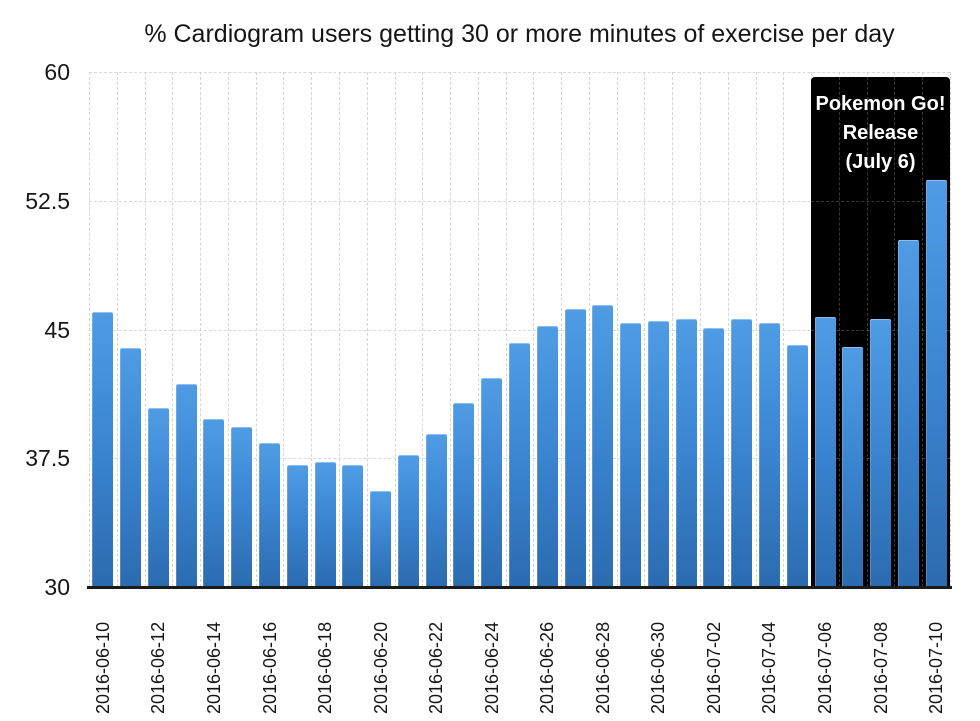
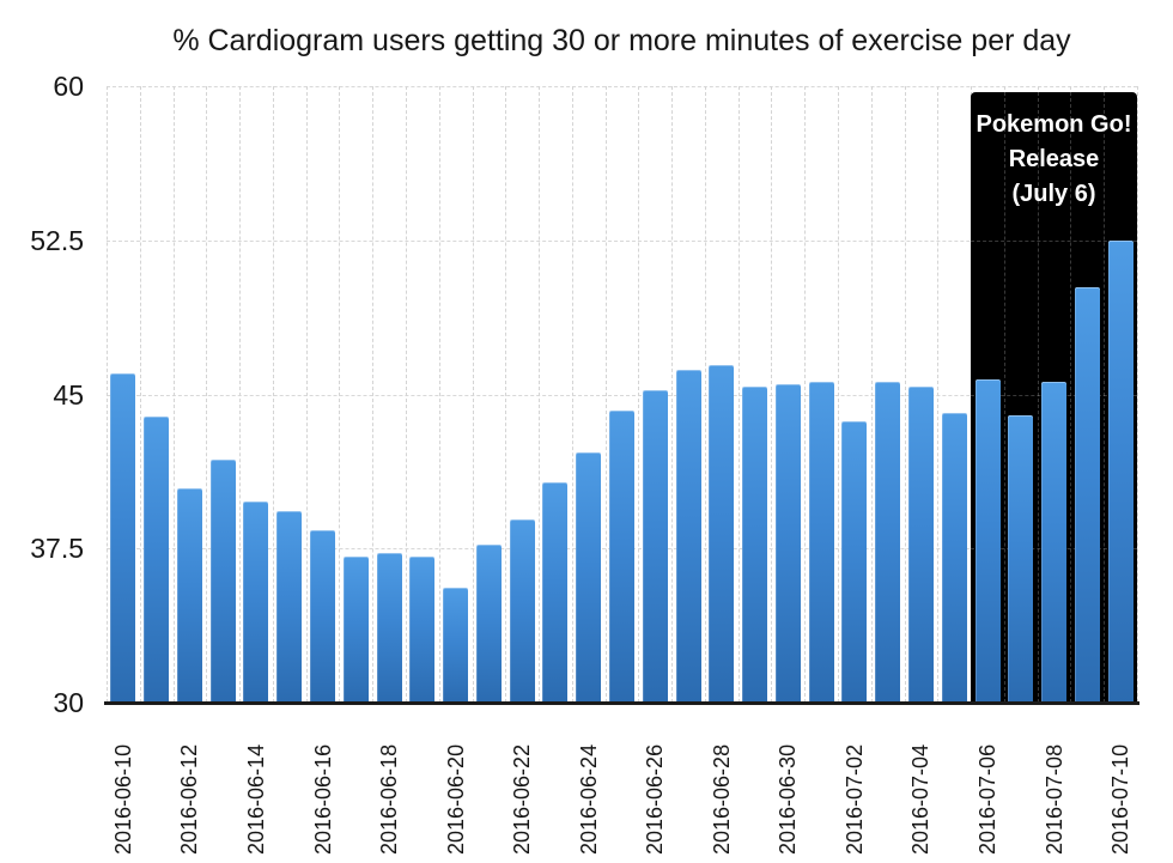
2016-07-02: 45.1 -> 43.7
2016-07-10: 53.7 -> 52.5
